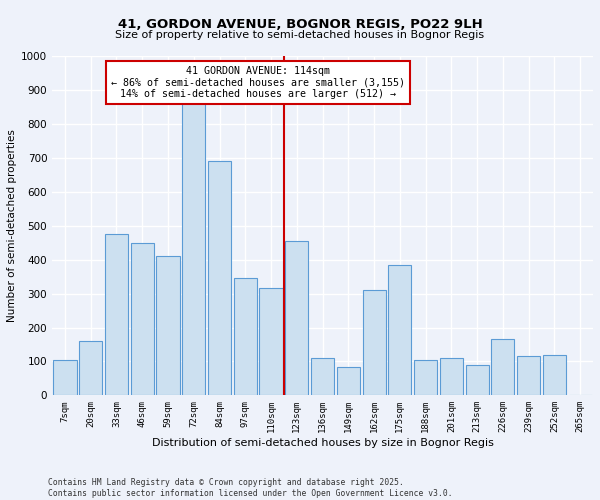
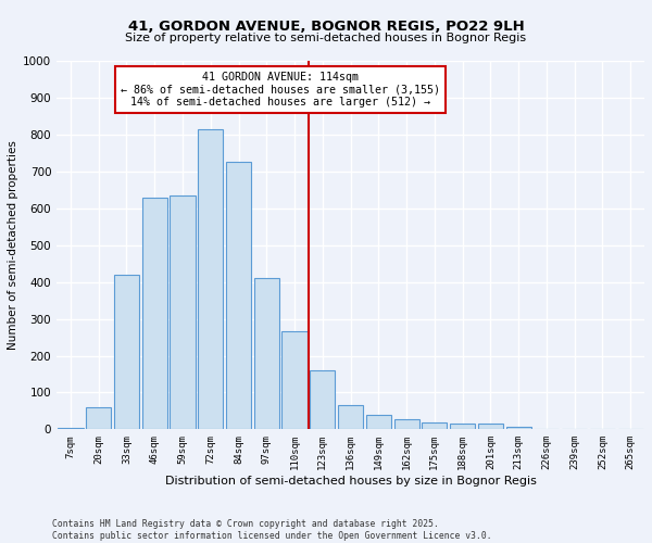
7sqm: 105 -> 5
20sqm: 160 -> 60
33sqm: 475 -> 420
46sqm: 450 -> 630
59sqm: 410 -> 635
72sqm: 865 -> 815
84sqm: 690 -> 725
97sqm: 345 -> 410
110sqm: 315 -> 265
123sqm: 455 -> 160
136sqm: 110 -> 65
149sqm: 85 -> 40
162sqm: 310 -> 28
175sqm: 385 -> 20
188sqm: 105 -> 15
201sqm: 110 -> 15
213sqm: 90 -> 8
226sqm: 165 -> 2
239sqm: 115 -> 2
252sqm: 120 -> 1
